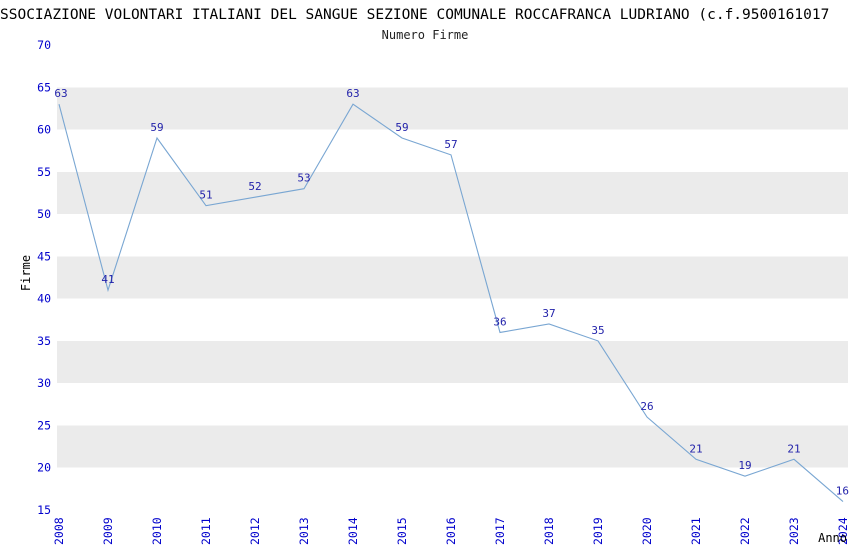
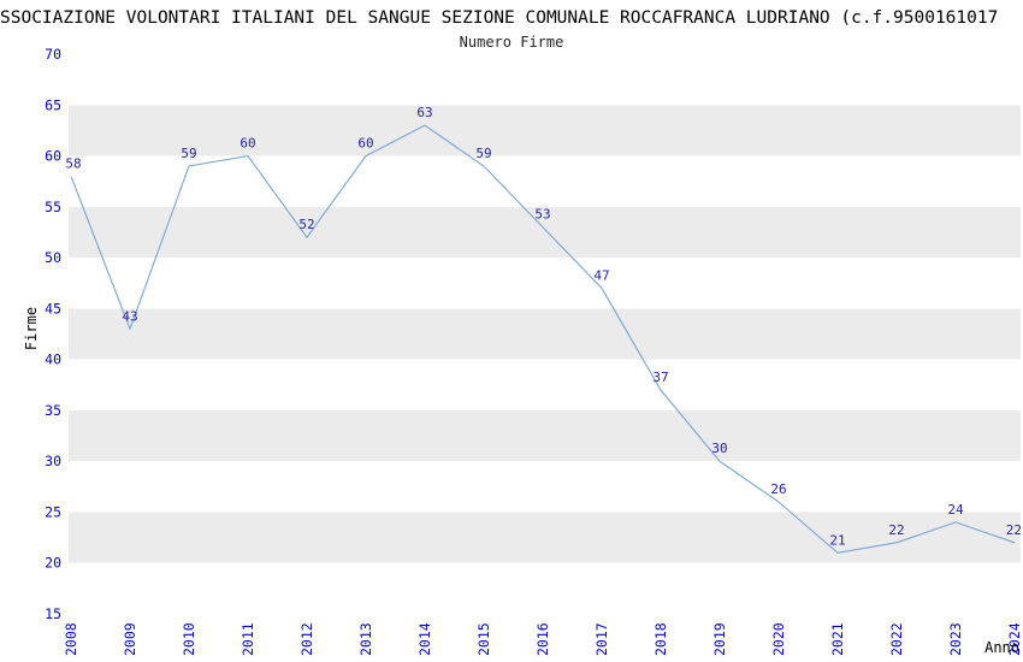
2008: 63 -> 58
2009: 41 -> 43
2011: 51 -> 60
2013: 53 -> 60
2016: 57 -> 53
2017: 36 -> 47
2019: 35 -> 30
2022: 19 -> 22
2023: 21 -> 24
2024: 16 -> 22
